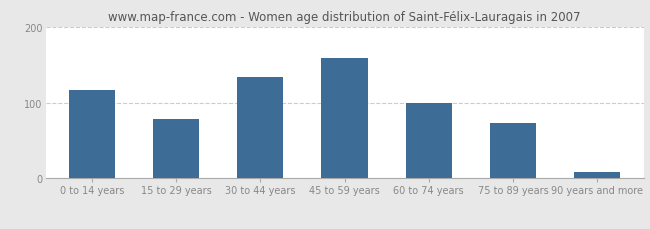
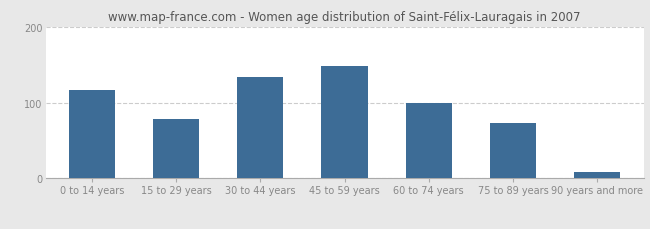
45 to 59 years: 158 -> 148
